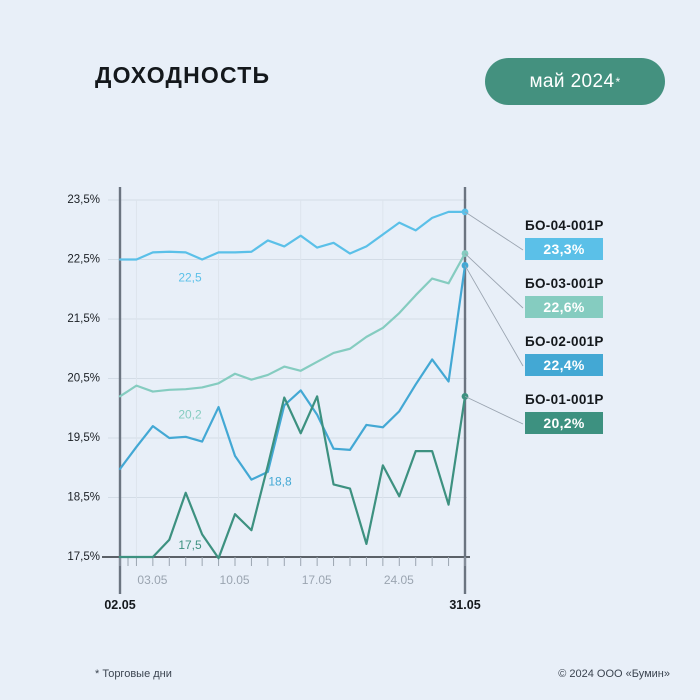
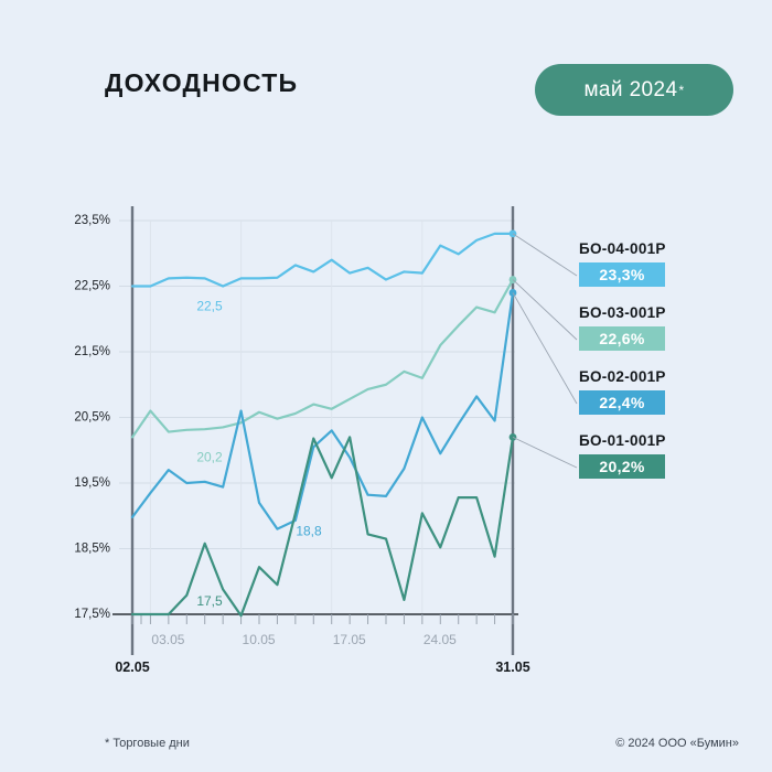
БО-03-001Р/03.05: 20,4% -> 20,6%
БО-02-001Р/10.05: 20,0% -> 20,6%
БО-04-001Р/24.05: 22,9% -> 22,7%
БО-03-001Р/24.05: 21,4% -> 21,1%
БО-02-001Р/24.05: 19,7% -> 20,5%
